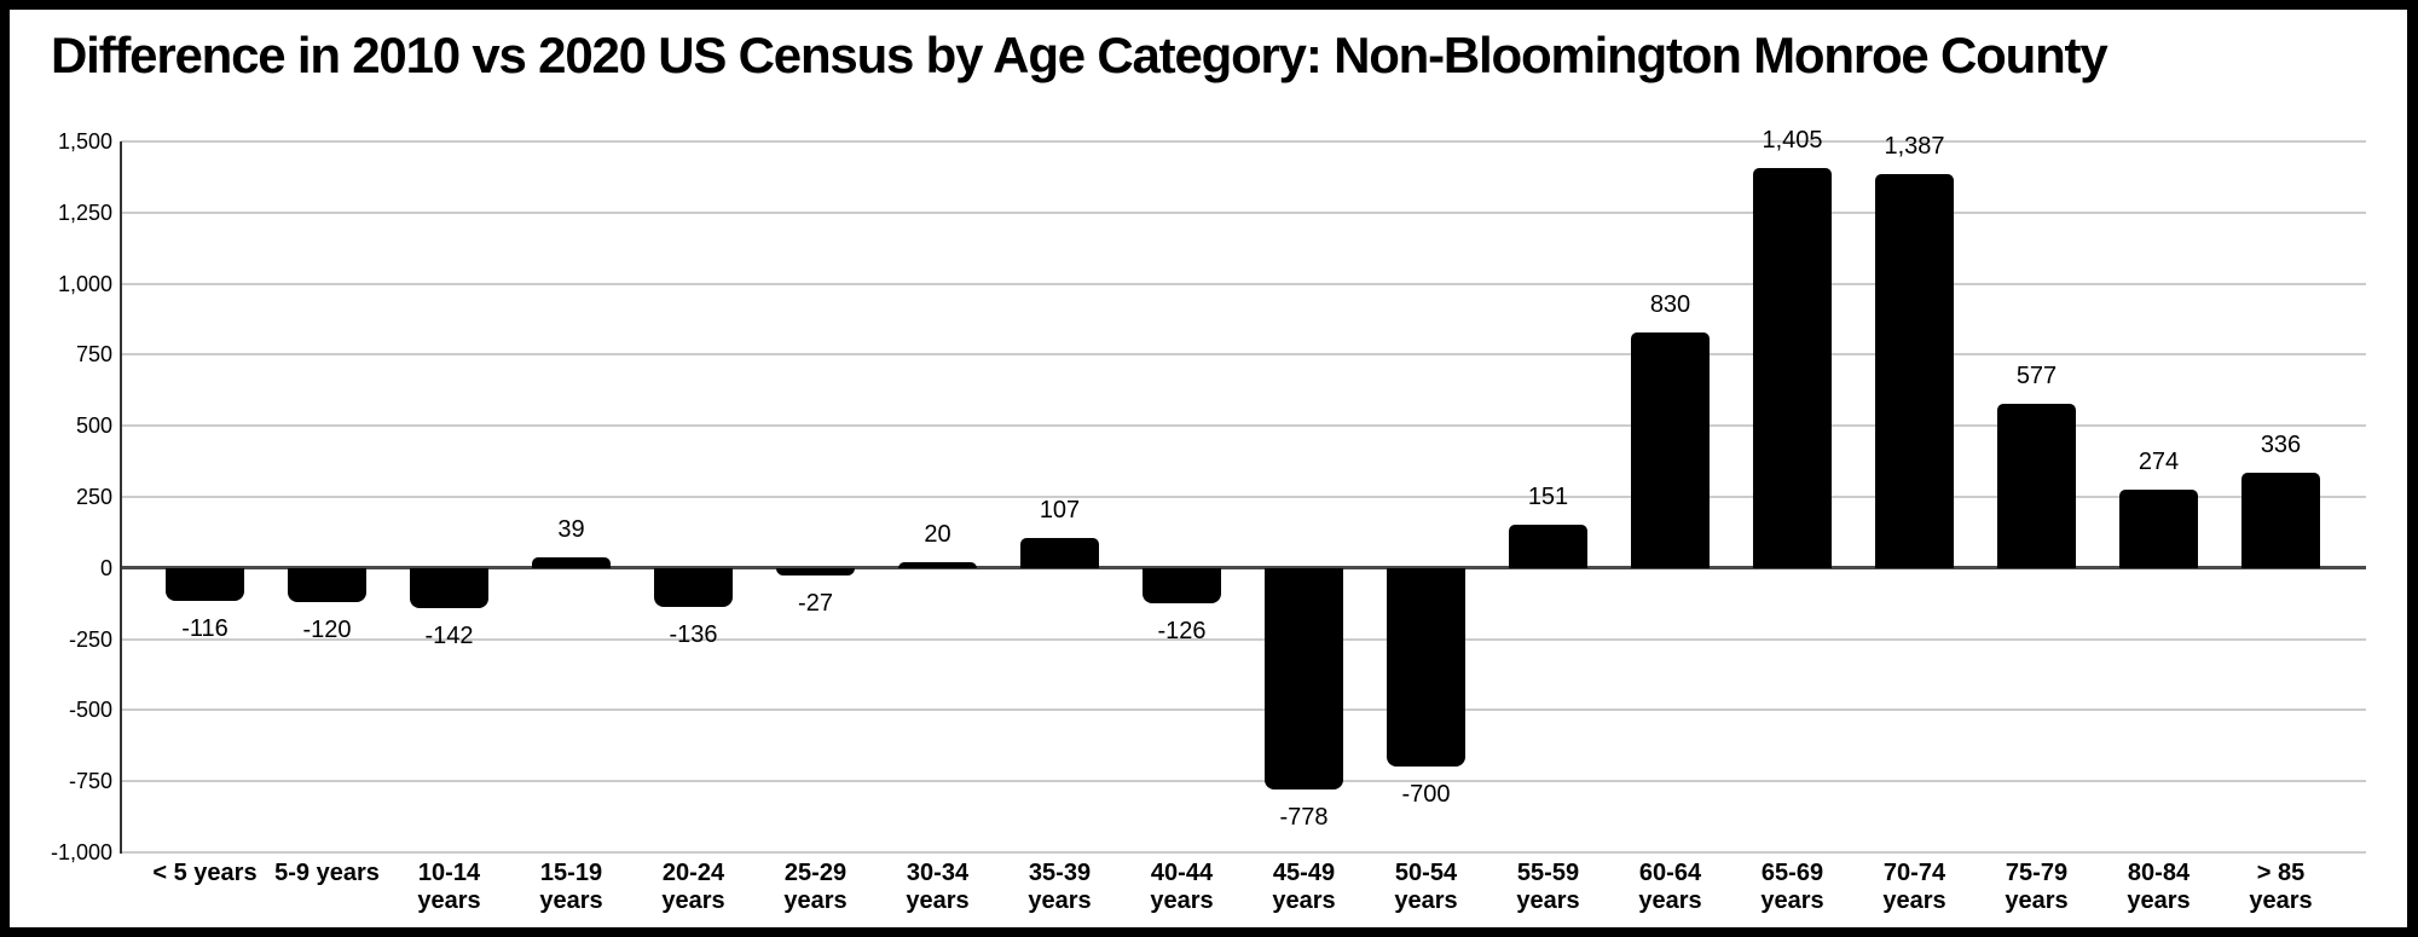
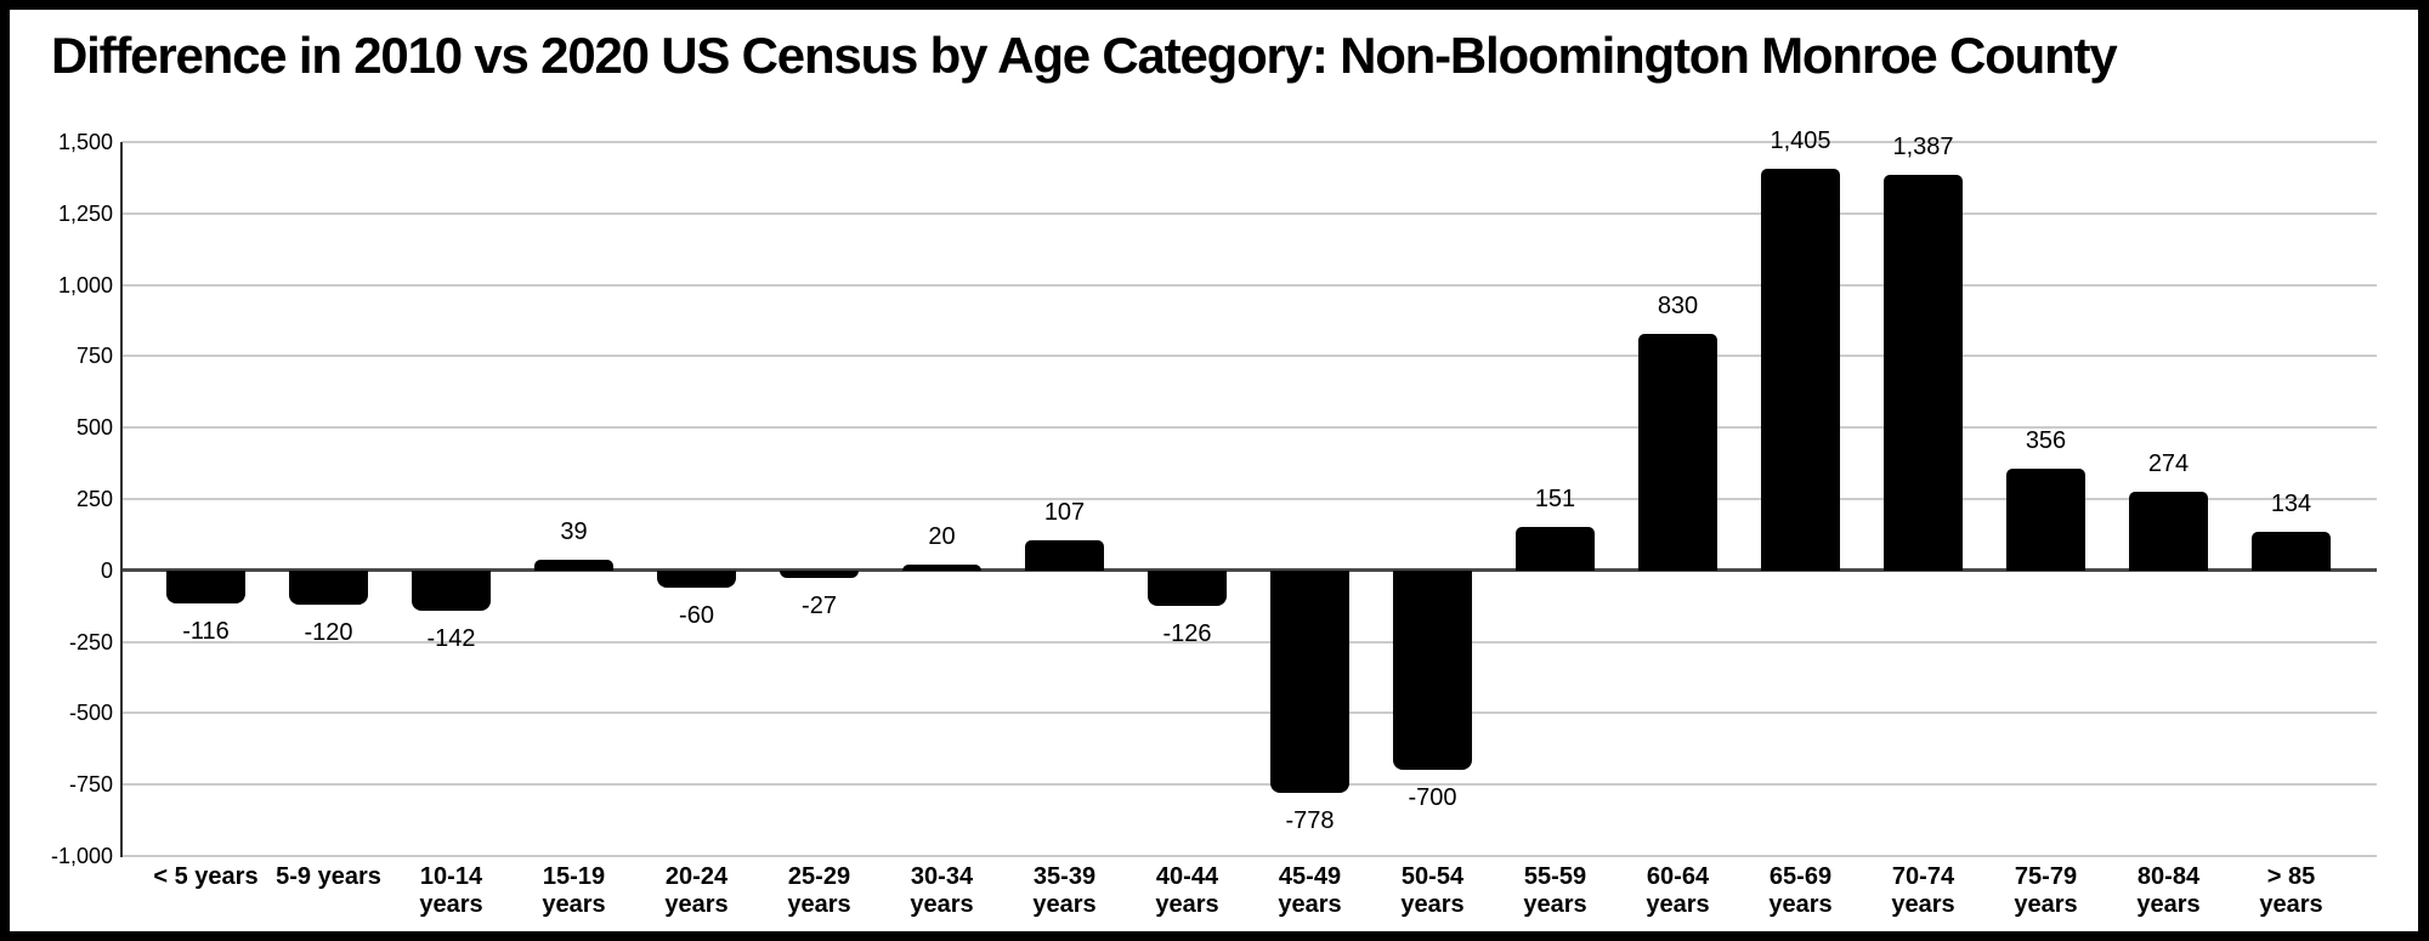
20-24 years: -136 -> -60
75-79 years: 577 -> 356
> 85 years: 336 -> 134
